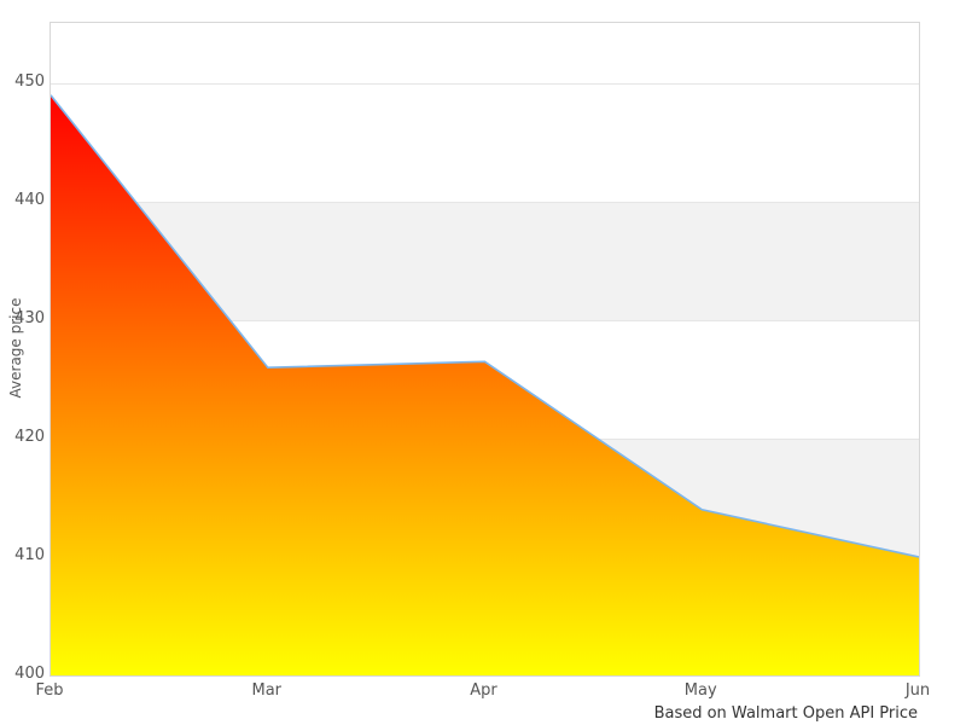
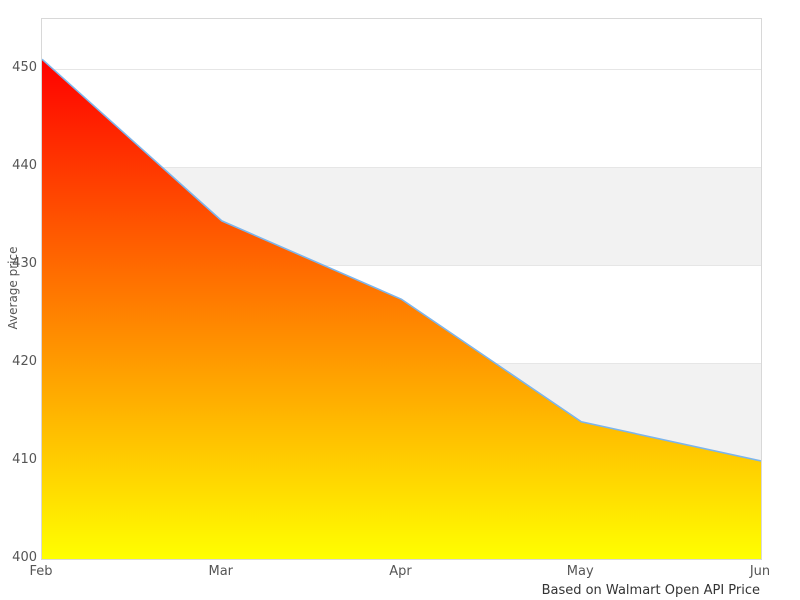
Feb: 449 -> 451
Mar: 426 -> 434
